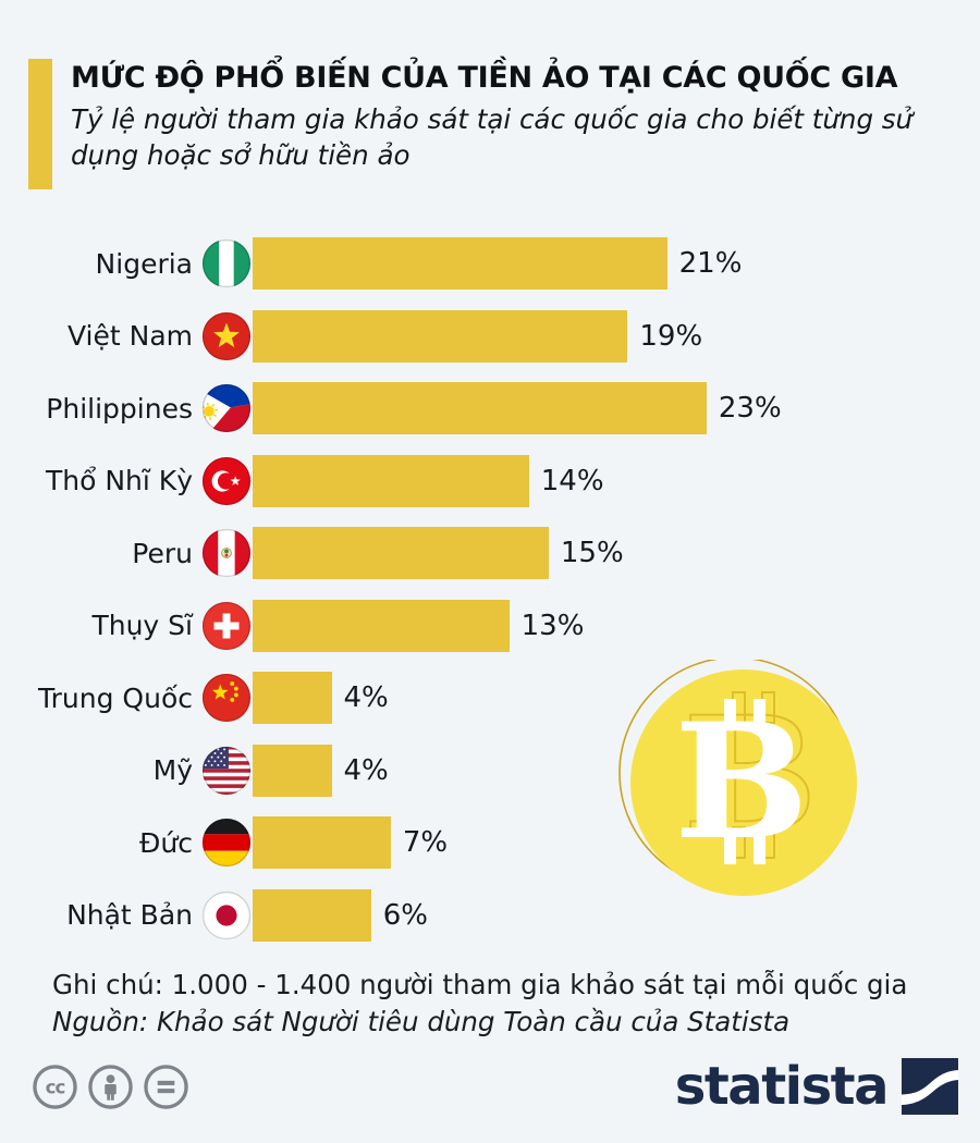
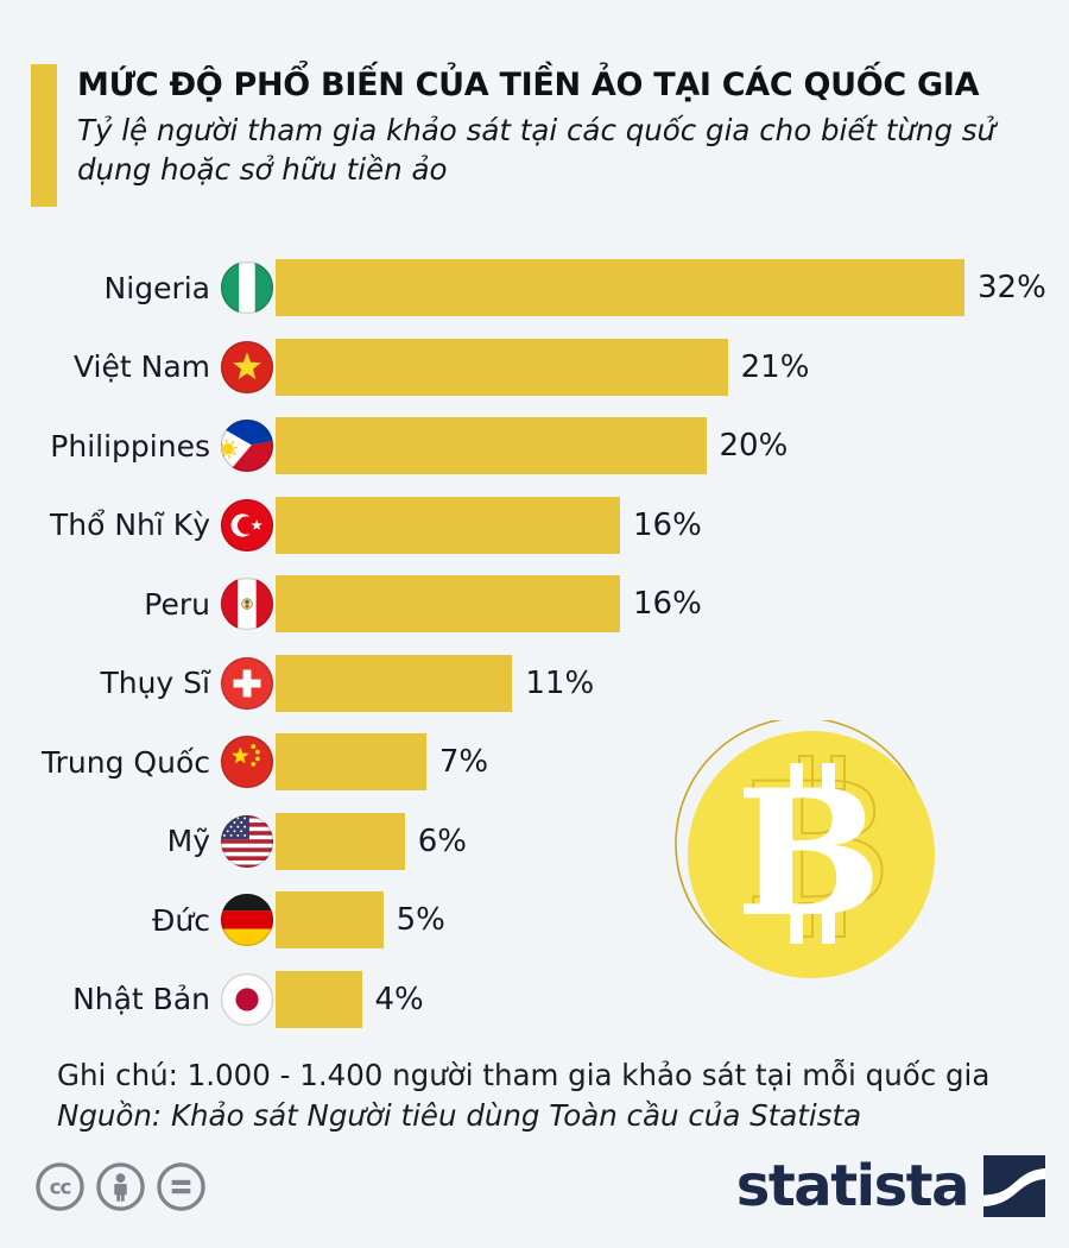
Nigeria: 21% -> 32%
Việt Nam: 19% -> 21%
Philippines: 23% -> 20%
Thổ Nhĩ Kỳ: 14% -> 16%
Peru: 15% -> 16%
Thụy Sĩ: 13% -> 11%
Trung Quốc: 4% -> 7%
Mỹ: 4% -> 6%
Đức: 7% -> 5%
Nhật Bản: 6% -> 4%
